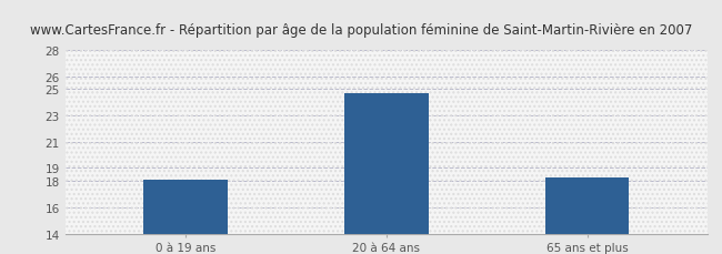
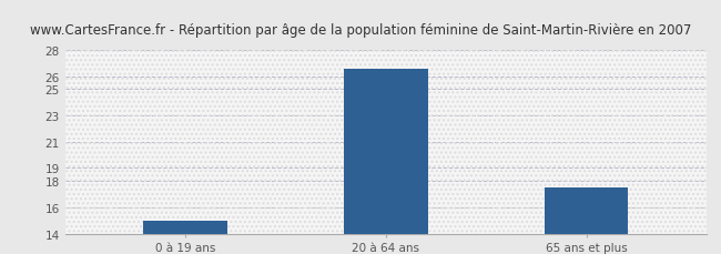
0 à 19 ans: 18.1 -> 15.0
20 à 64 ans: 24.7 -> 26.6
65 ans et plus: 18.3 -> 17.5
